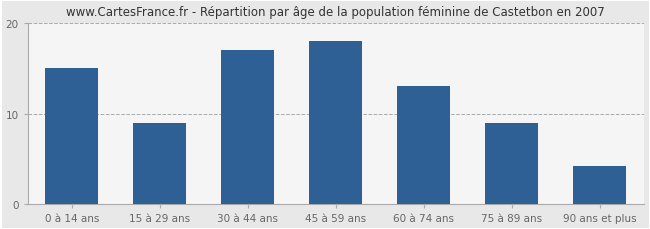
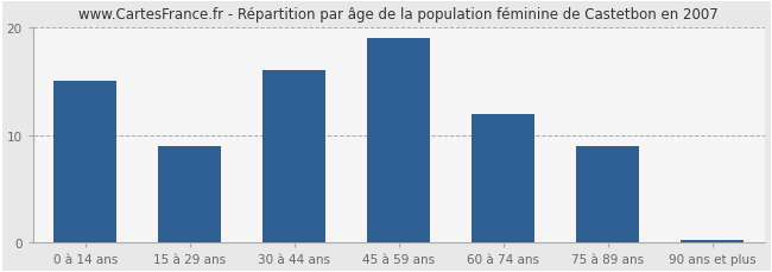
30 à 44 ans: 17.0 -> 16.0
45 à 59 ans: 18.0 -> 19.0
60 à 74 ans: 13.0 -> 12.0
90 ans et plus: 4.2 -> 0.3
